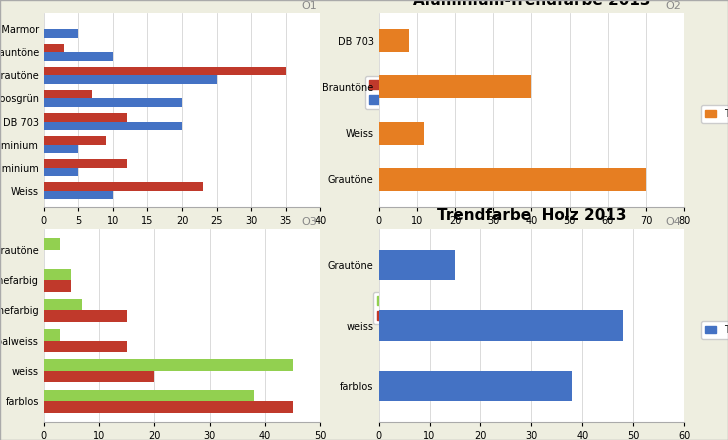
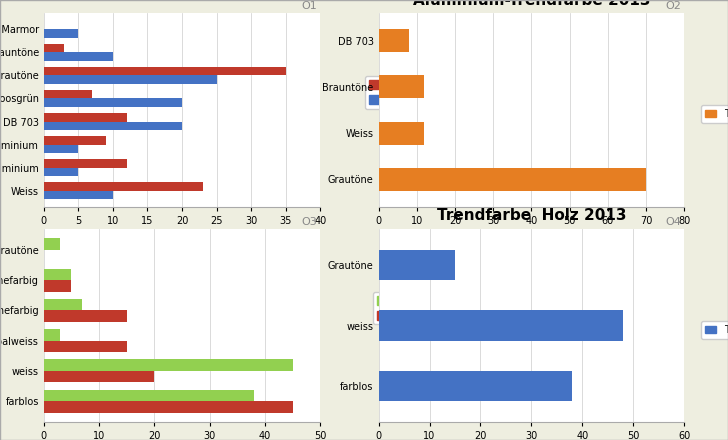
Brauntöne: 40 -> 12
